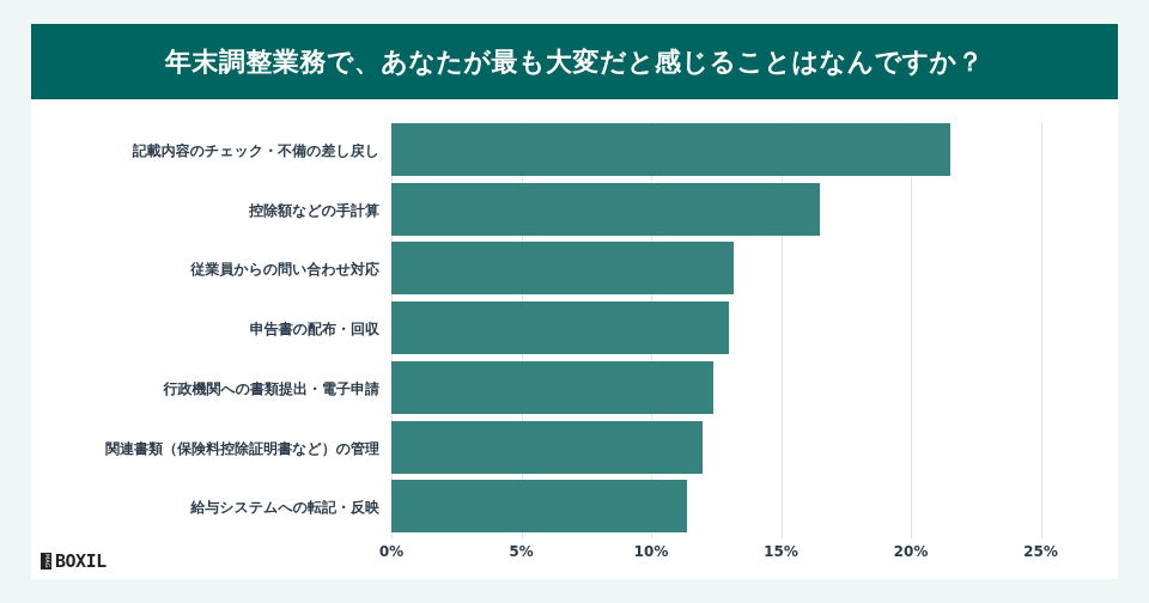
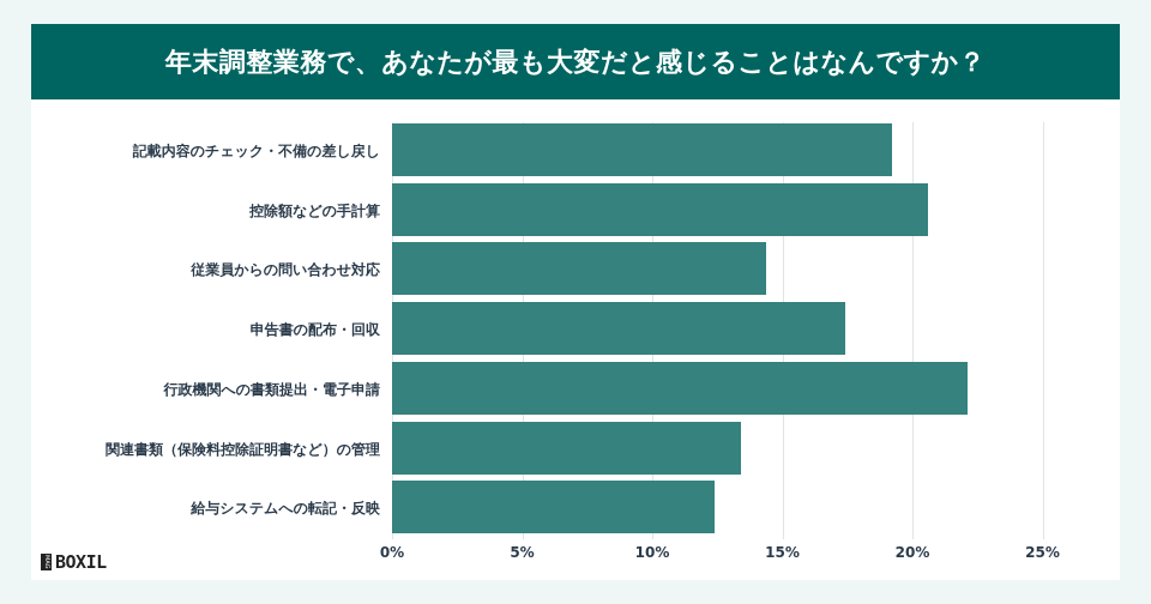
記載内容のチェック・不備の差し戻し: 21.5% -> 19.2%
控除額などの手計算: 16.5% -> 20.6%
従業員からの問い合わせ対応: 13.2% -> 14.4%
申告書の配布・回収: 13.0% -> 17.4%
行政機関への書類提出・電子申請: 12.4% -> 22.1%
関連書類（保険料控除証明書など）の管理: 12.0% -> 13.4%
給与システムへの転記・反映: 11.4% -> 12.4%
